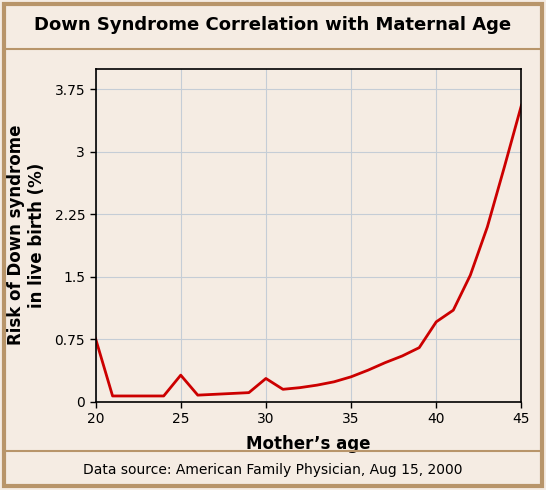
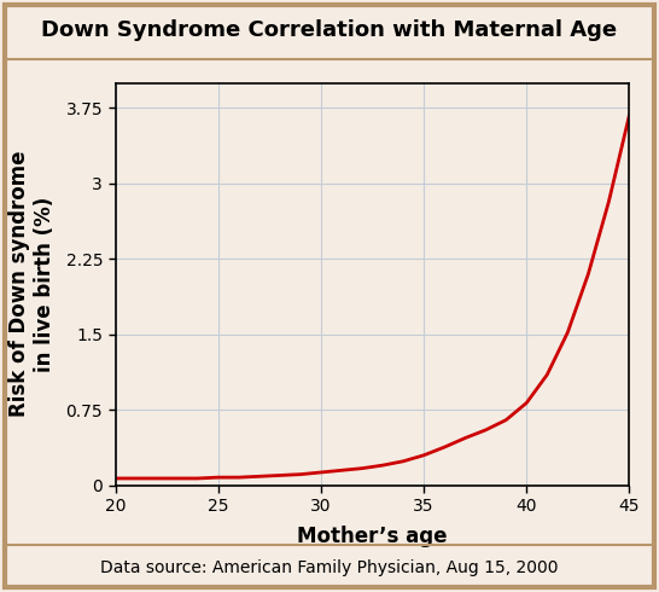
20: 0.76 -> 0.07
25: 0.32 -> 0.08
30: 0.28 -> 0.13
40: 0.96 -> 0.82
45: 3.56 -> 3.68
